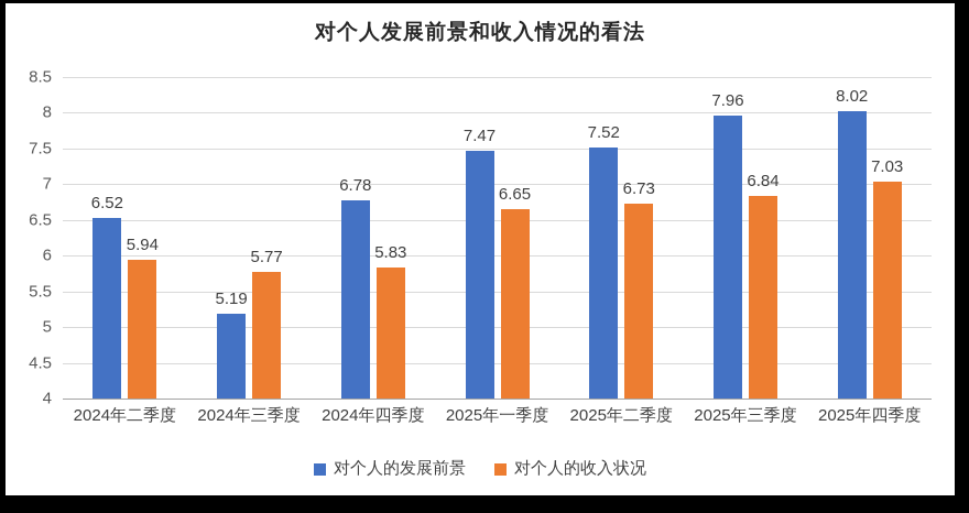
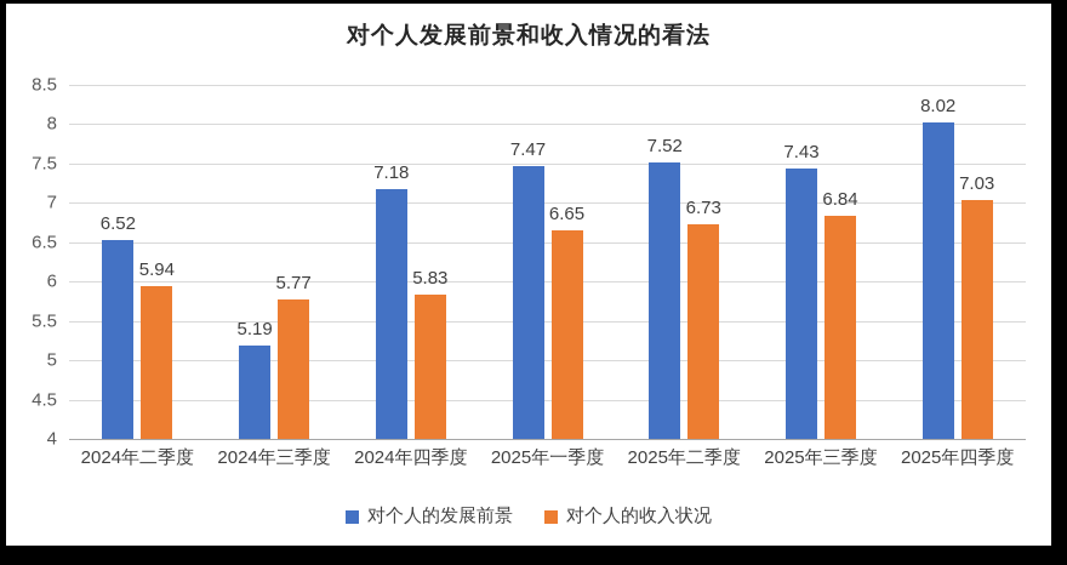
对个人的发展前景/2024年四季度: 6.78 -> 7.18
对个人的发展前景/2025年三季度: 7.96 -> 7.43
